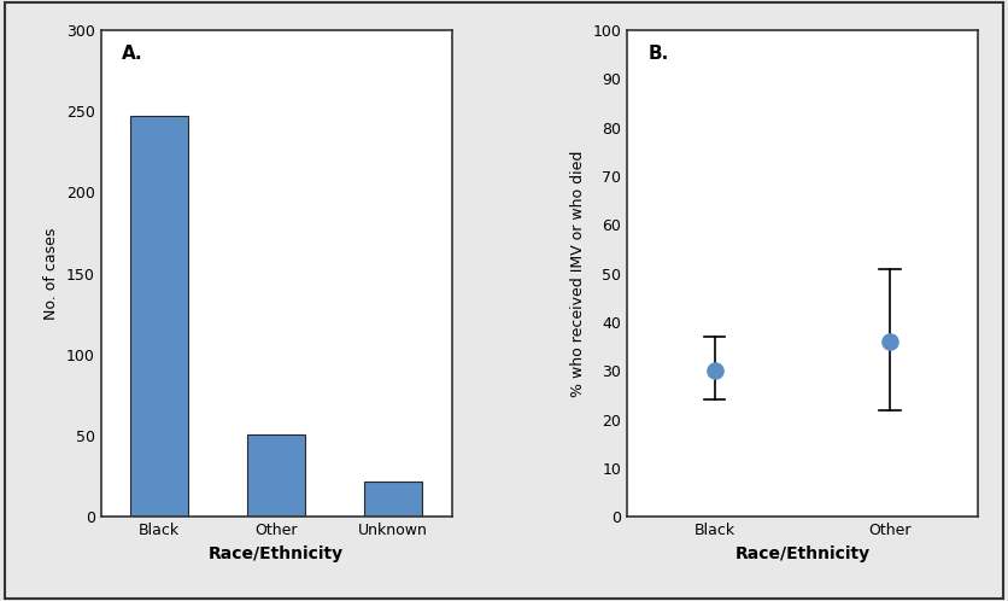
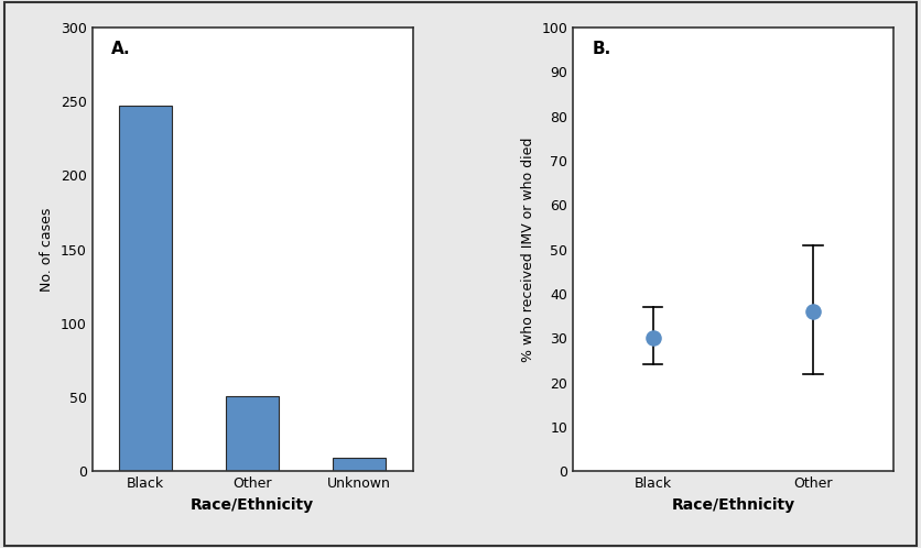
Unknown: 22 -> 9
